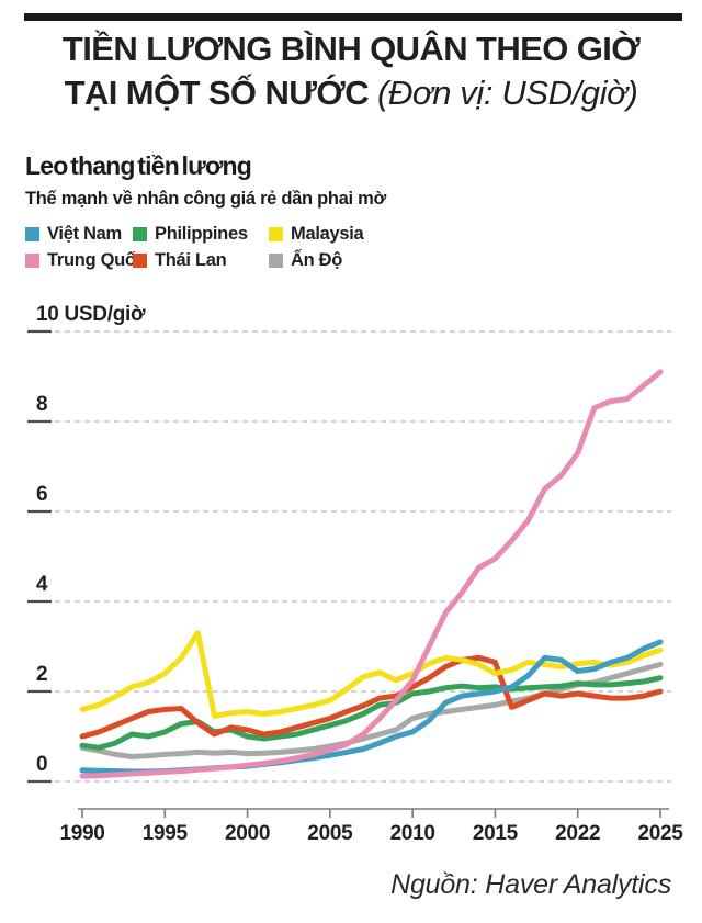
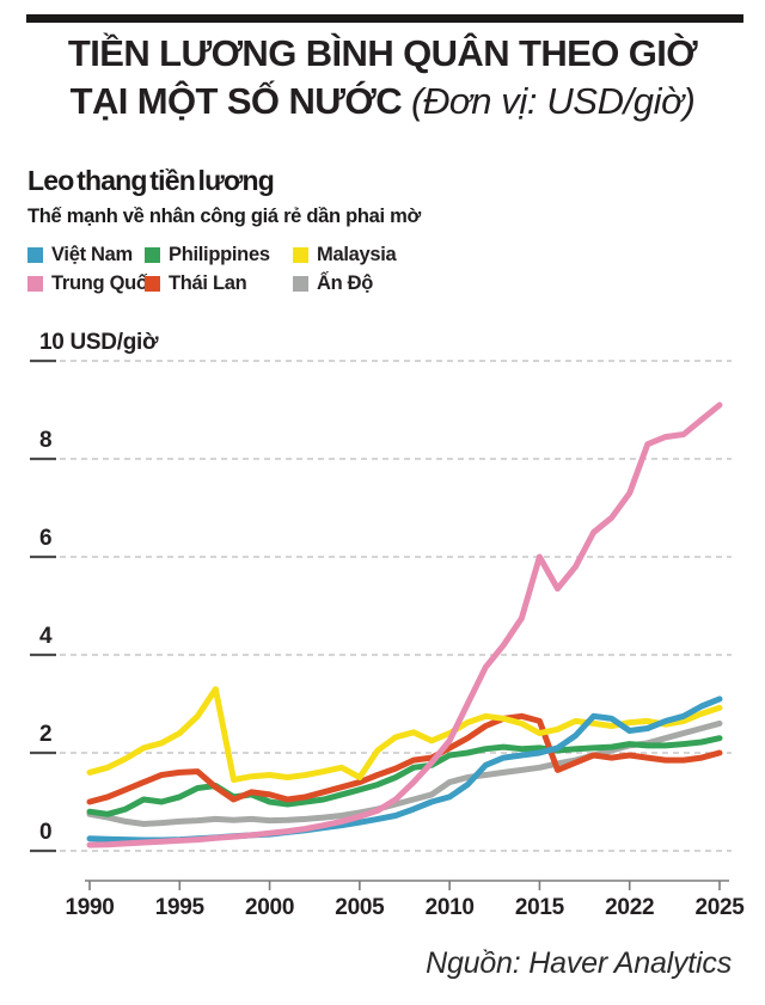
Malaysia/2005: 1.8 -> 1.5
Trung Quốc/2015: 5.0 -> 6.0
